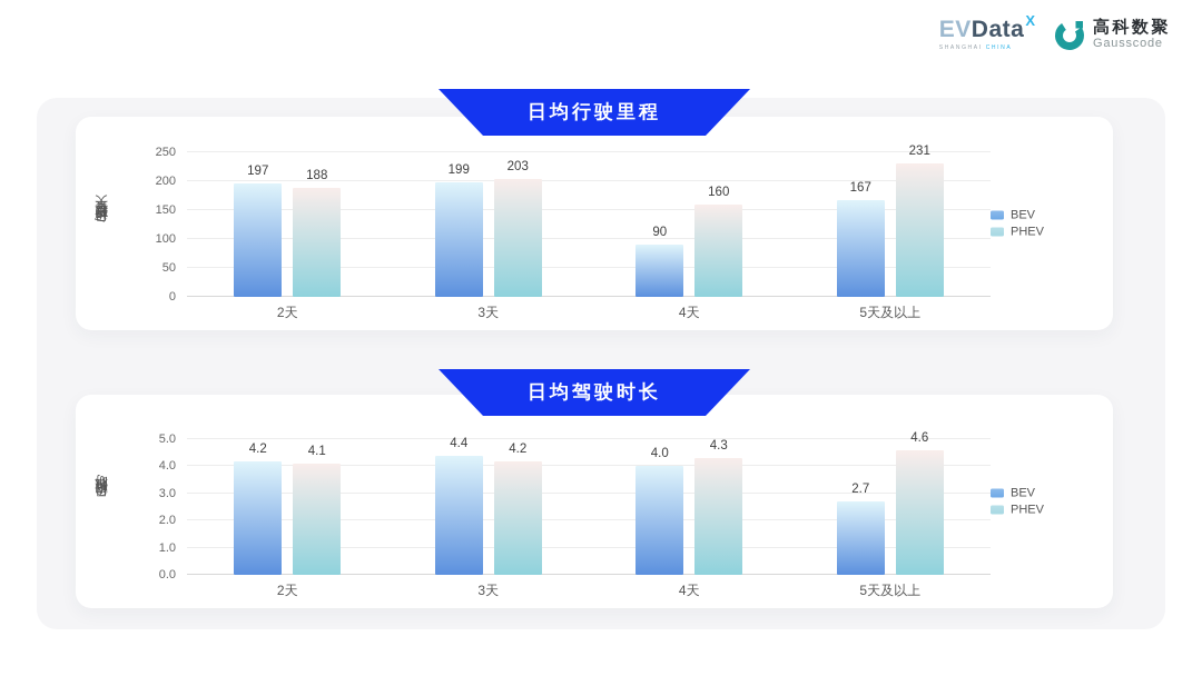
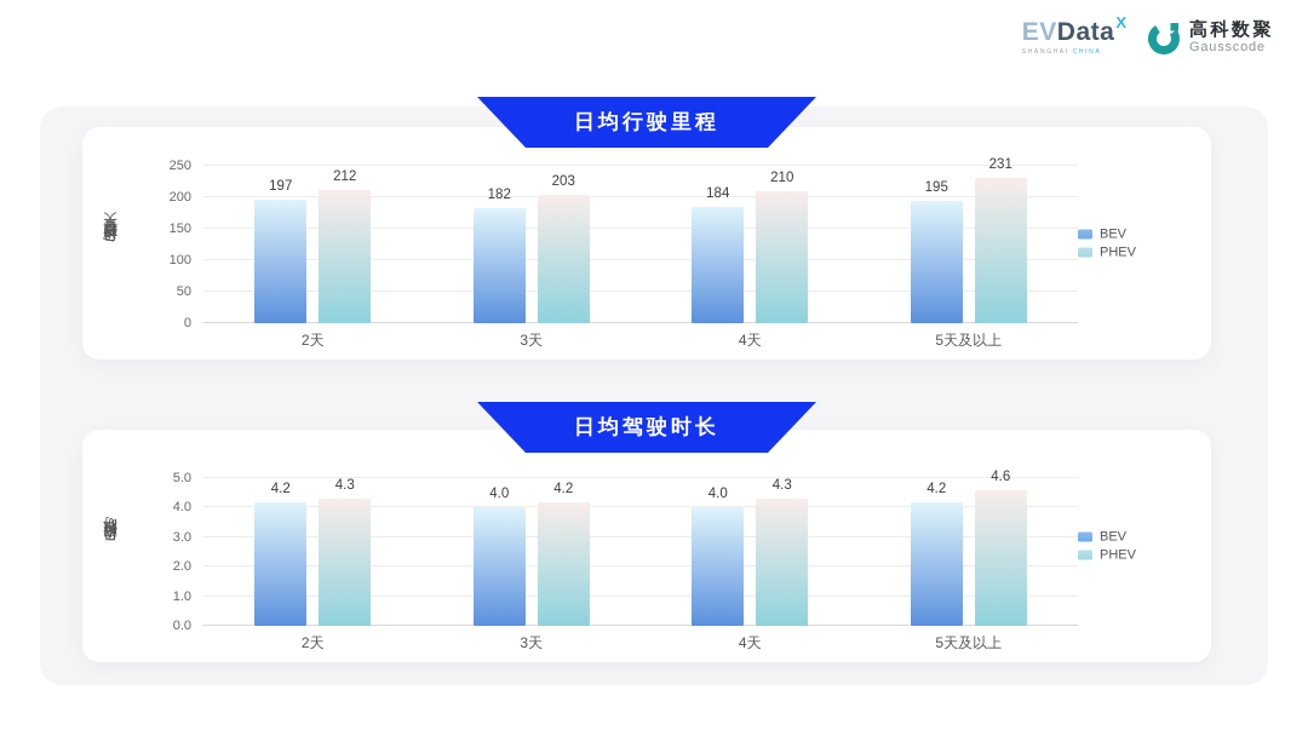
日均行驶里程/PHEV/2天: 188 -> 212
日均行驶里程/BEV/3天: 199 -> 182
日均行驶里程/BEV/4天: 90 -> 184
日均行驶里程/PHEV/4天: 160 -> 210
日均行驶里程/BEV/5天及以上: 167 -> 195
日均驾驶时长/PHEV/2天: 4.1 -> 4.3
日均驾驶时长/BEV/3天: 4.4 -> 4.0
日均驾驶时长/BEV/5天及以上: 2.7 -> 4.2
